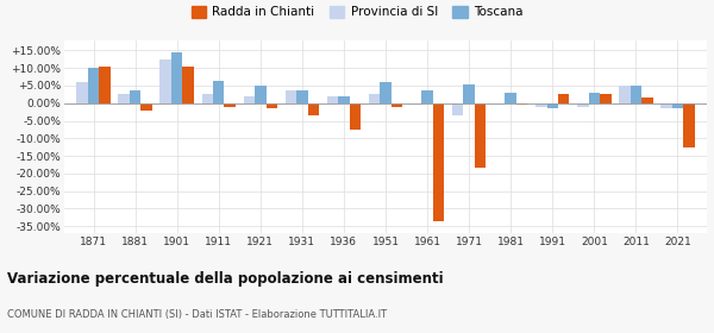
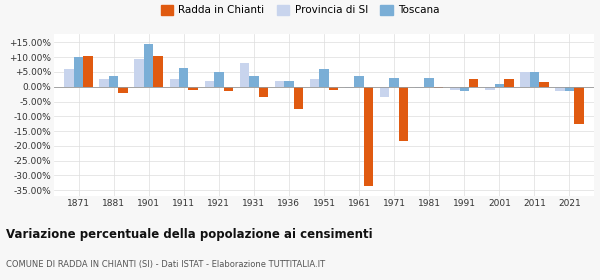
Provincia di SI/1901: 12.5% -> 9.5%
Provincia di SI/1931: 3.5% -> 8.0%
Toscana/1971: 5.5% -> 3.0%
Toscana/2001: 3.0% -> 1.0%
